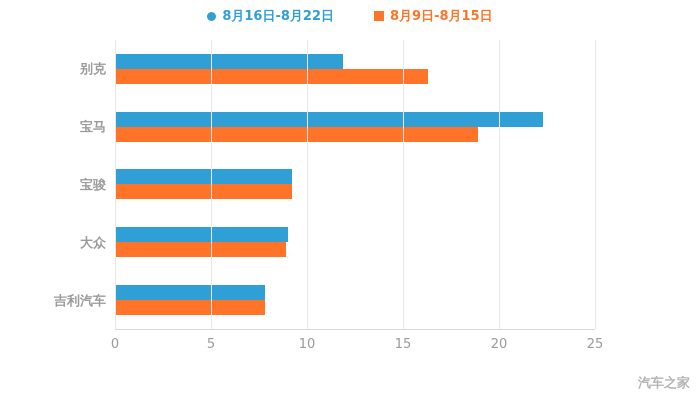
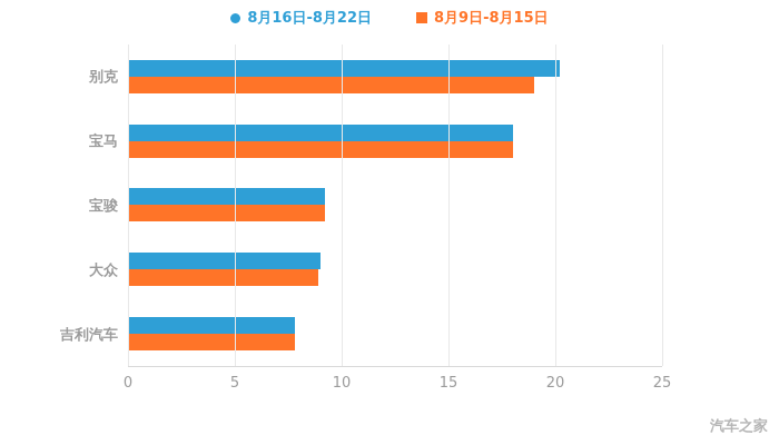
8月16日-8月22日/别克: 11.9 -> 20.2
8月9日-8月15日/别克: 16.3 -> 19.0
8月16日-8月22日/宝马: 22.3 -> 18.0
8月9日-8月15日/宝马: 18.9 -> 18.0
